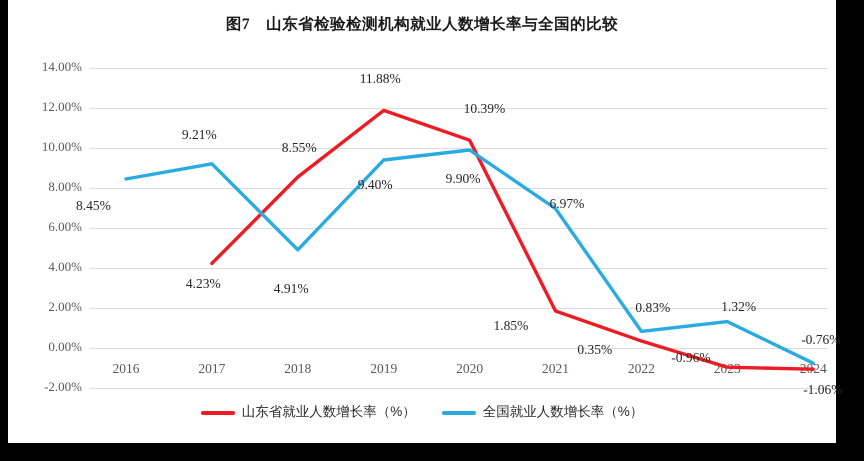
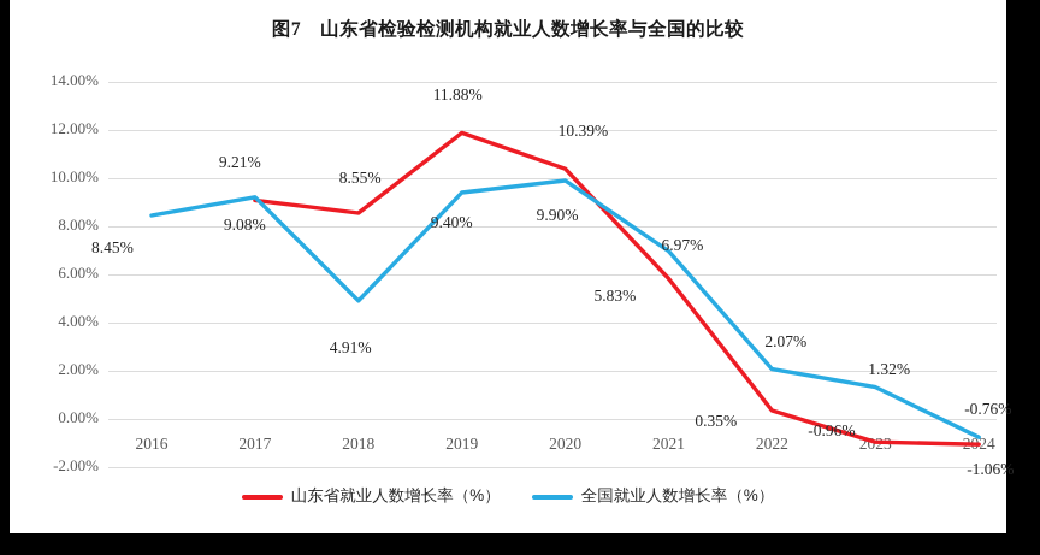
山东省就业人数增长率（%）/2017: 4.23% -> 9.08%
山东省就业人数增长率（%）/2021: 1.85% -> 5.83%
全国就业人数增长率（%）/2022: 0.83% -> 2.07%
